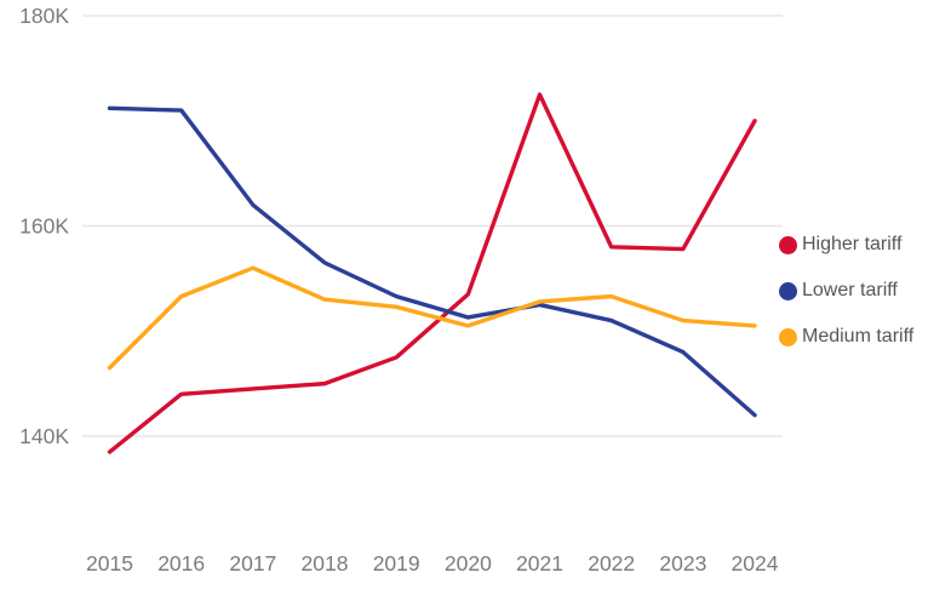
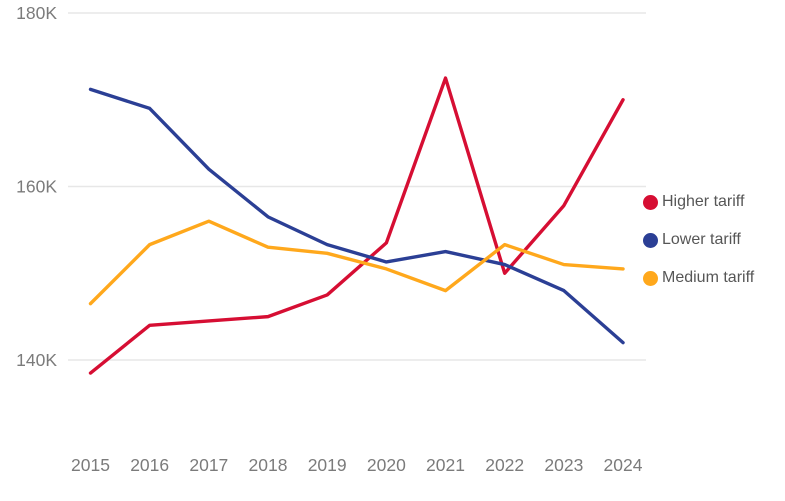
Lower tariff/2016: 171K -> 169K
Medium tariff/2021: 153K -> 148K
Higher tariff/2022: 158K -> 150K
